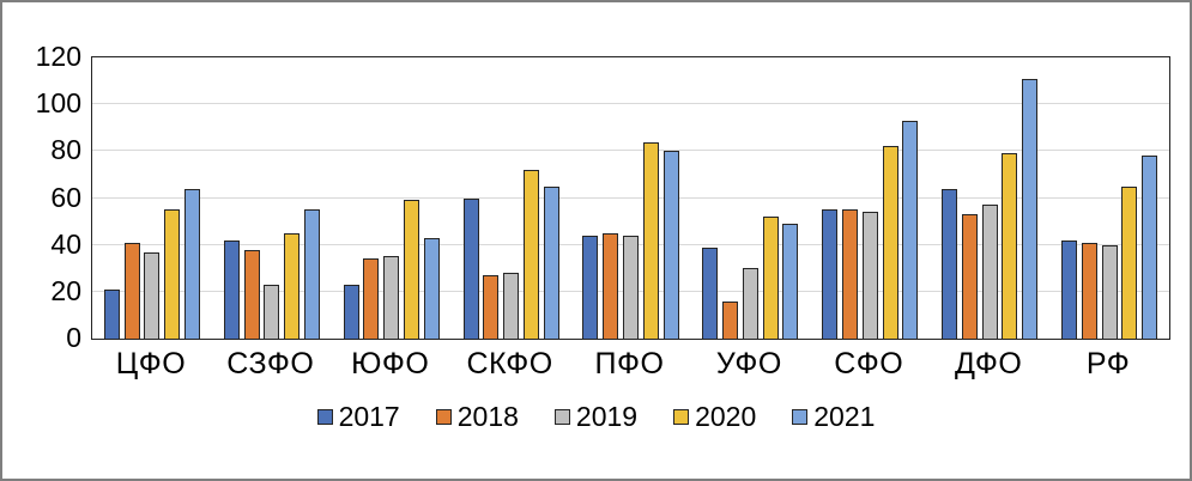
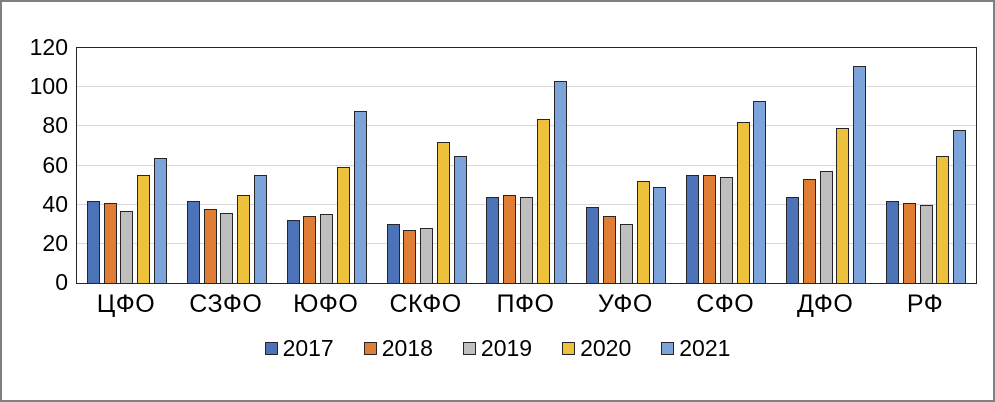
2017/ЦФО: 21 -> 42
2019/СЗФО: 23 -> 36
2017/ЮФО: 23 -> 32
2021/ЮФО: 43 -> 88
2017/СКФО: 60 -> 30
2021/ПФО: 80 -> 103
2018/УФО: 16 -> 34
2017/ДФО: 64 -> 44
